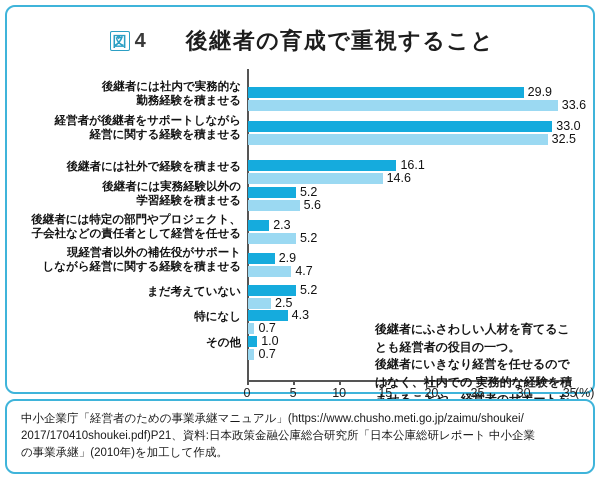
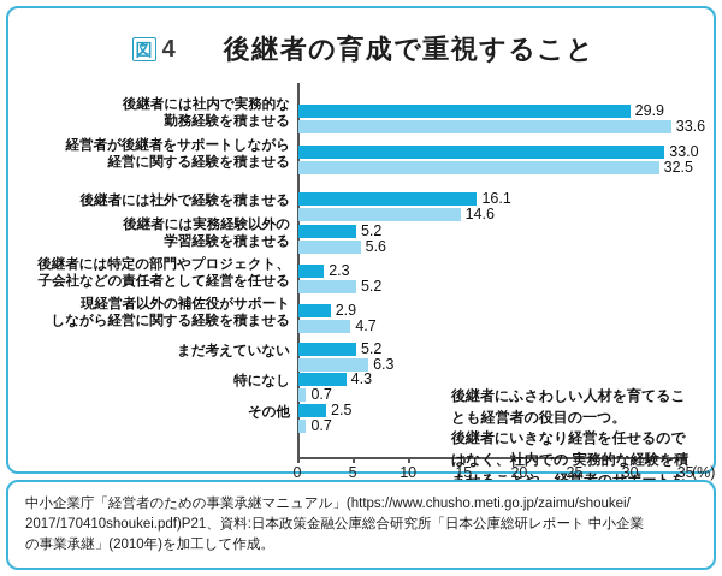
中企業/まだ考えていない: 2.5 -> 6.3
小企業/その他: 1.0 -> 2.5
